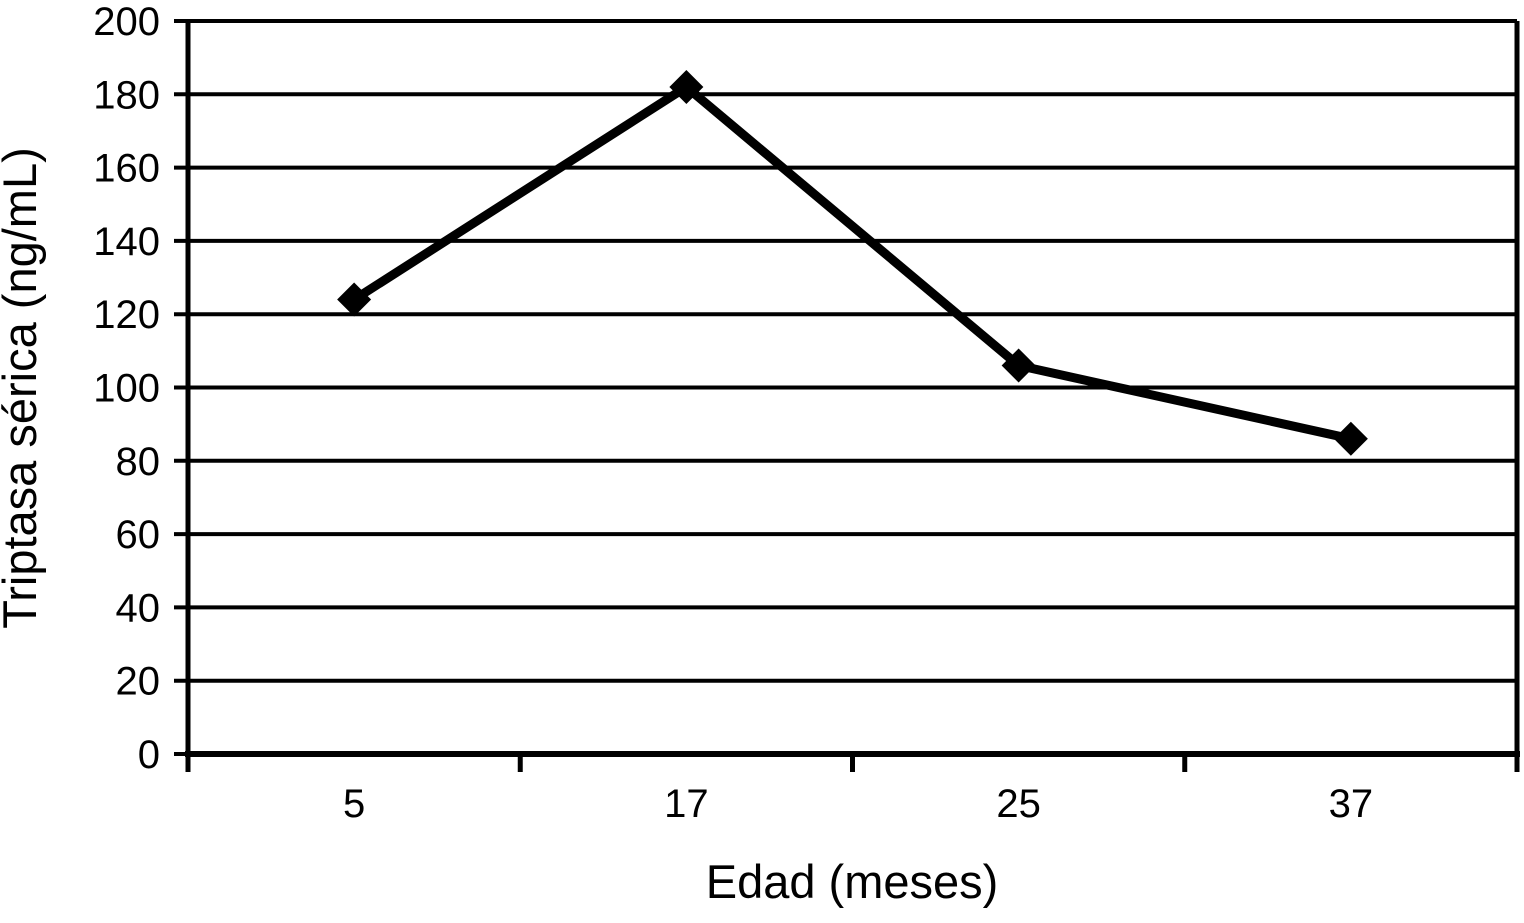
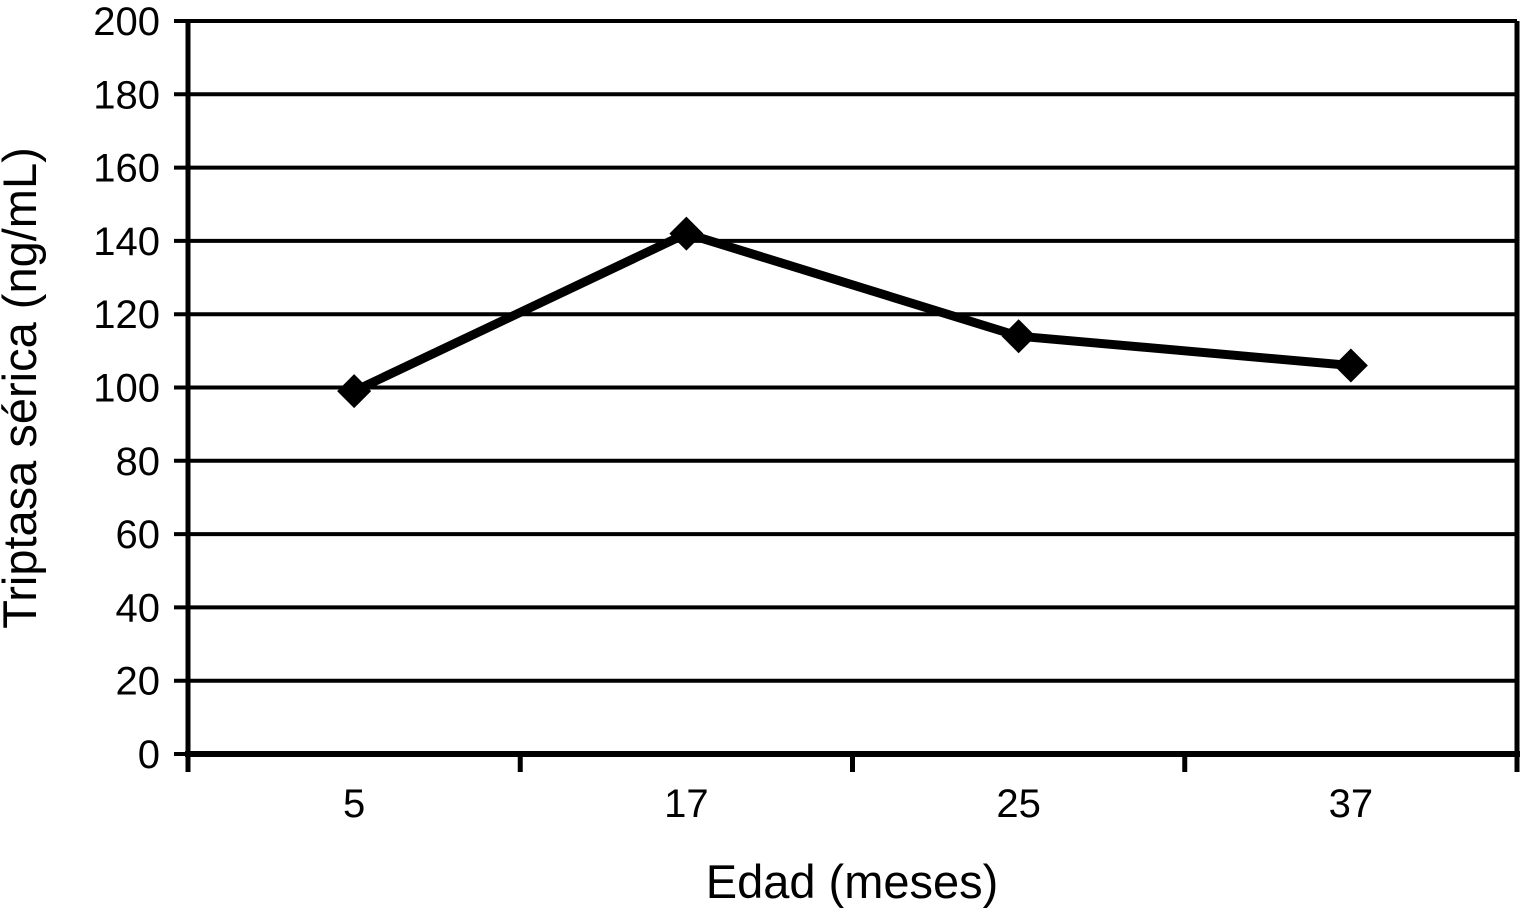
5: 124 -> 99
17: 182 -> 142
25: 106 -> 114
37: 86 -> 106
